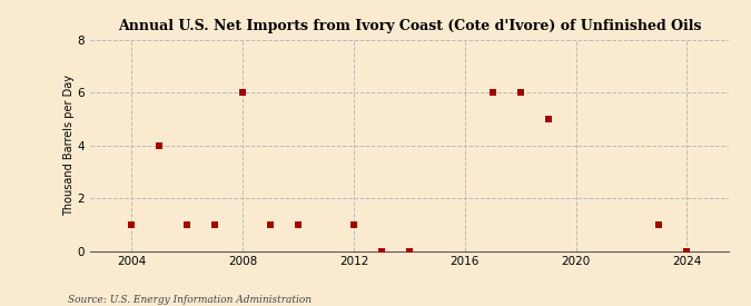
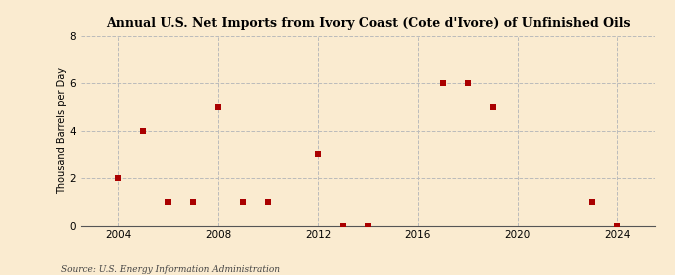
2004: 1 -> 2
2008: 6 -> 5
2012: 1 -> 3
